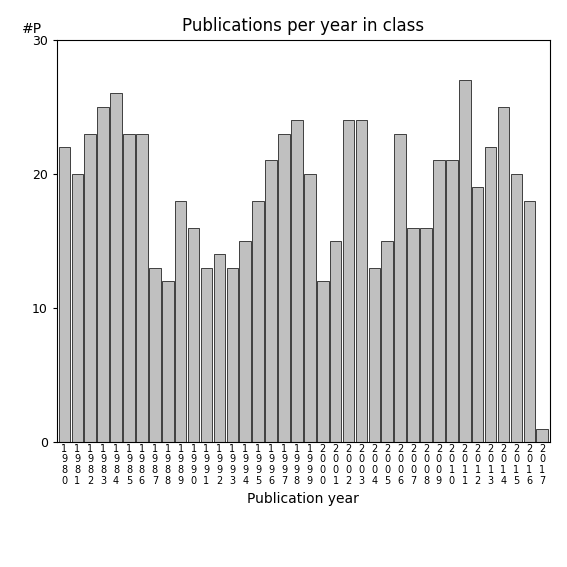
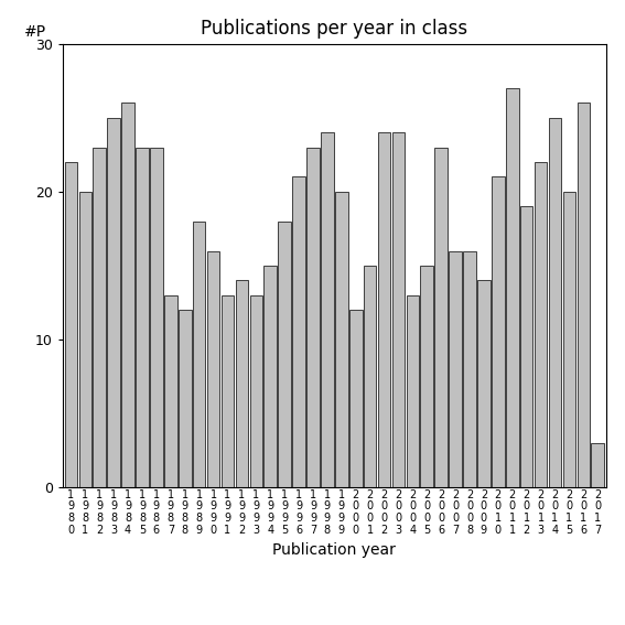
2 0 0 9: 21 -> 14
2 0 1 6: 18 -> 26
2 0 1 7: 1 -> 3
